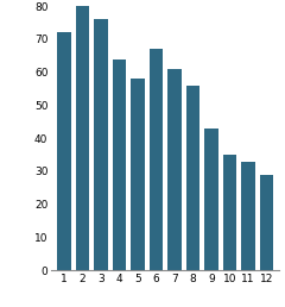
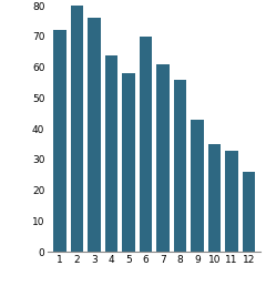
6: 67 -> 70
12: 29 -> 26
